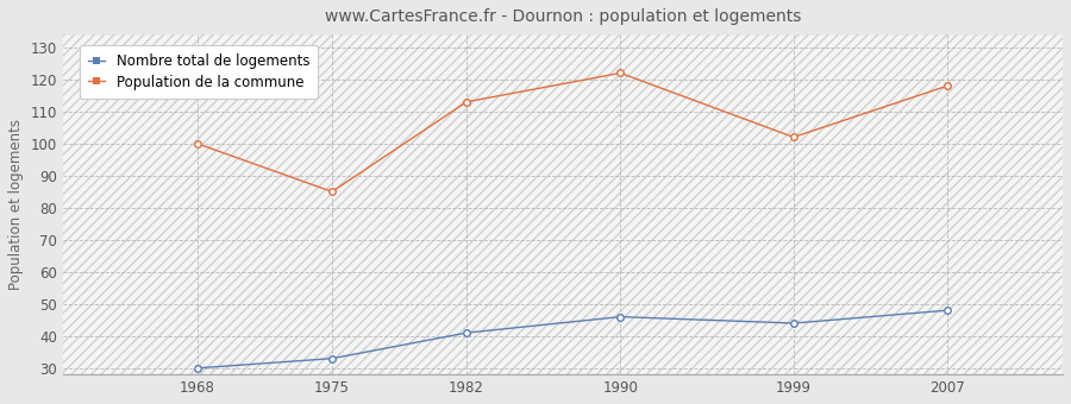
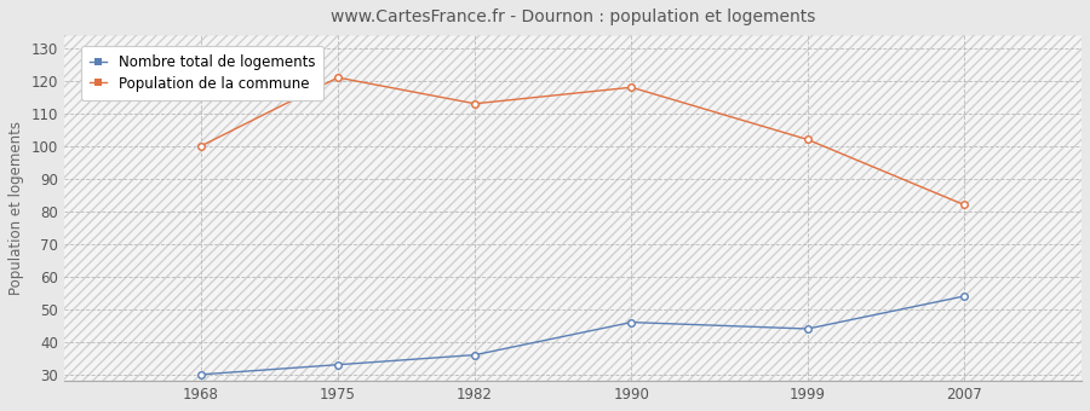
Population de la commune/1975: 85 -> 121
Nombre total de logements/1982: 41 -> 36
Population de la commune/1990: 122 -> 118
Nombre total de logements/2007: 48 -> 54
Population de la commune/2007: 118 -> 82
